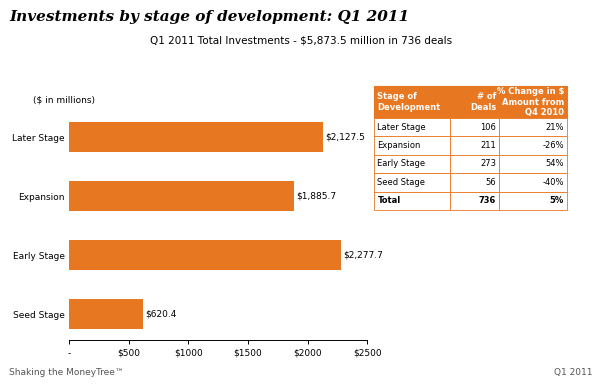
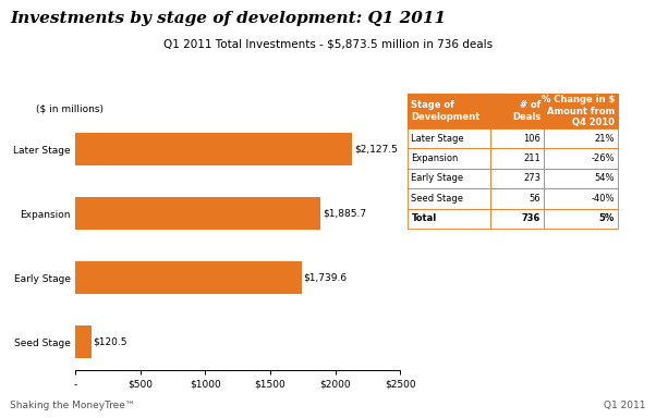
Early Stage: $2,277.7 -> $1,739.6
Seed Stage: $620.4 -> $120.5
